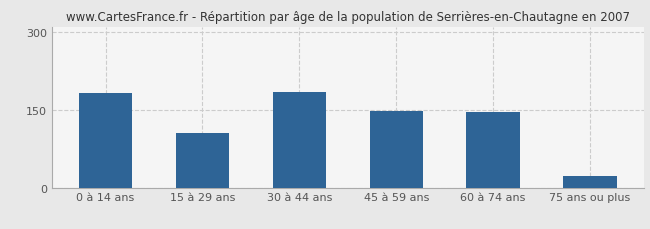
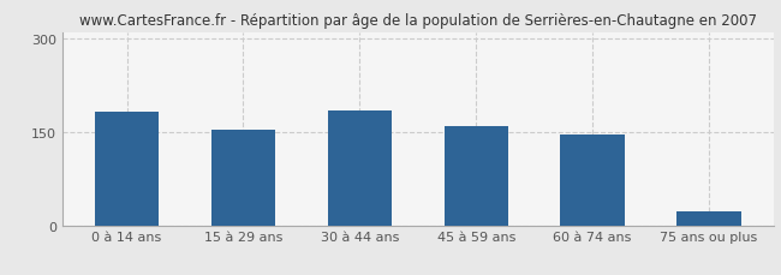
15 à 29 ans: 106 -> 153
45 à 59 ans: 148 -> 160
